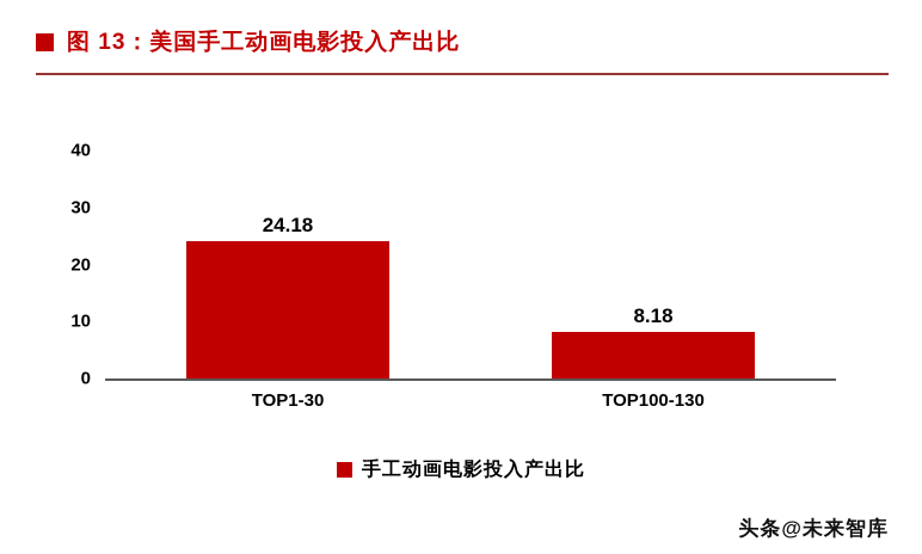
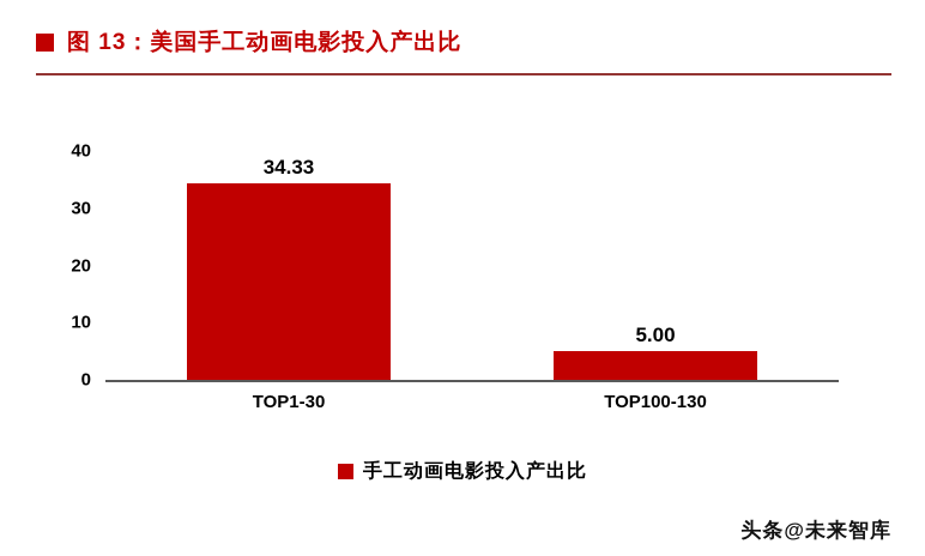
TOP1-30: 24.18 -> 34.33
TOP100-130: 8.18 -> 5.00
